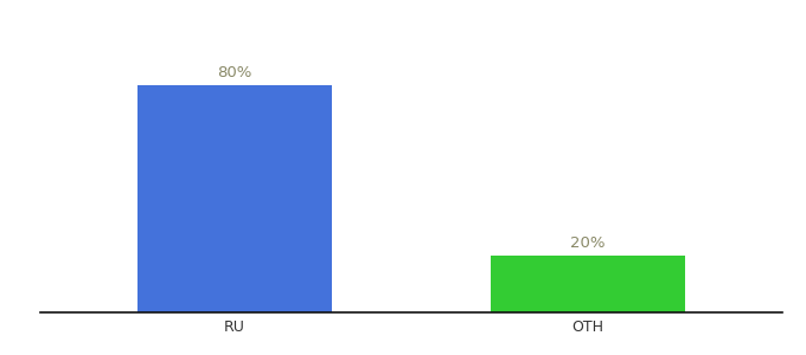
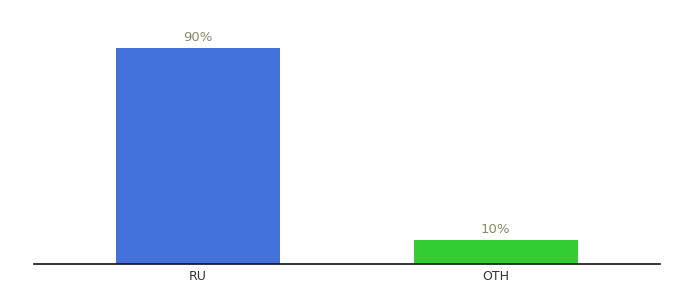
RU: 80% -> 90%
OTH: 20% -> 10%
